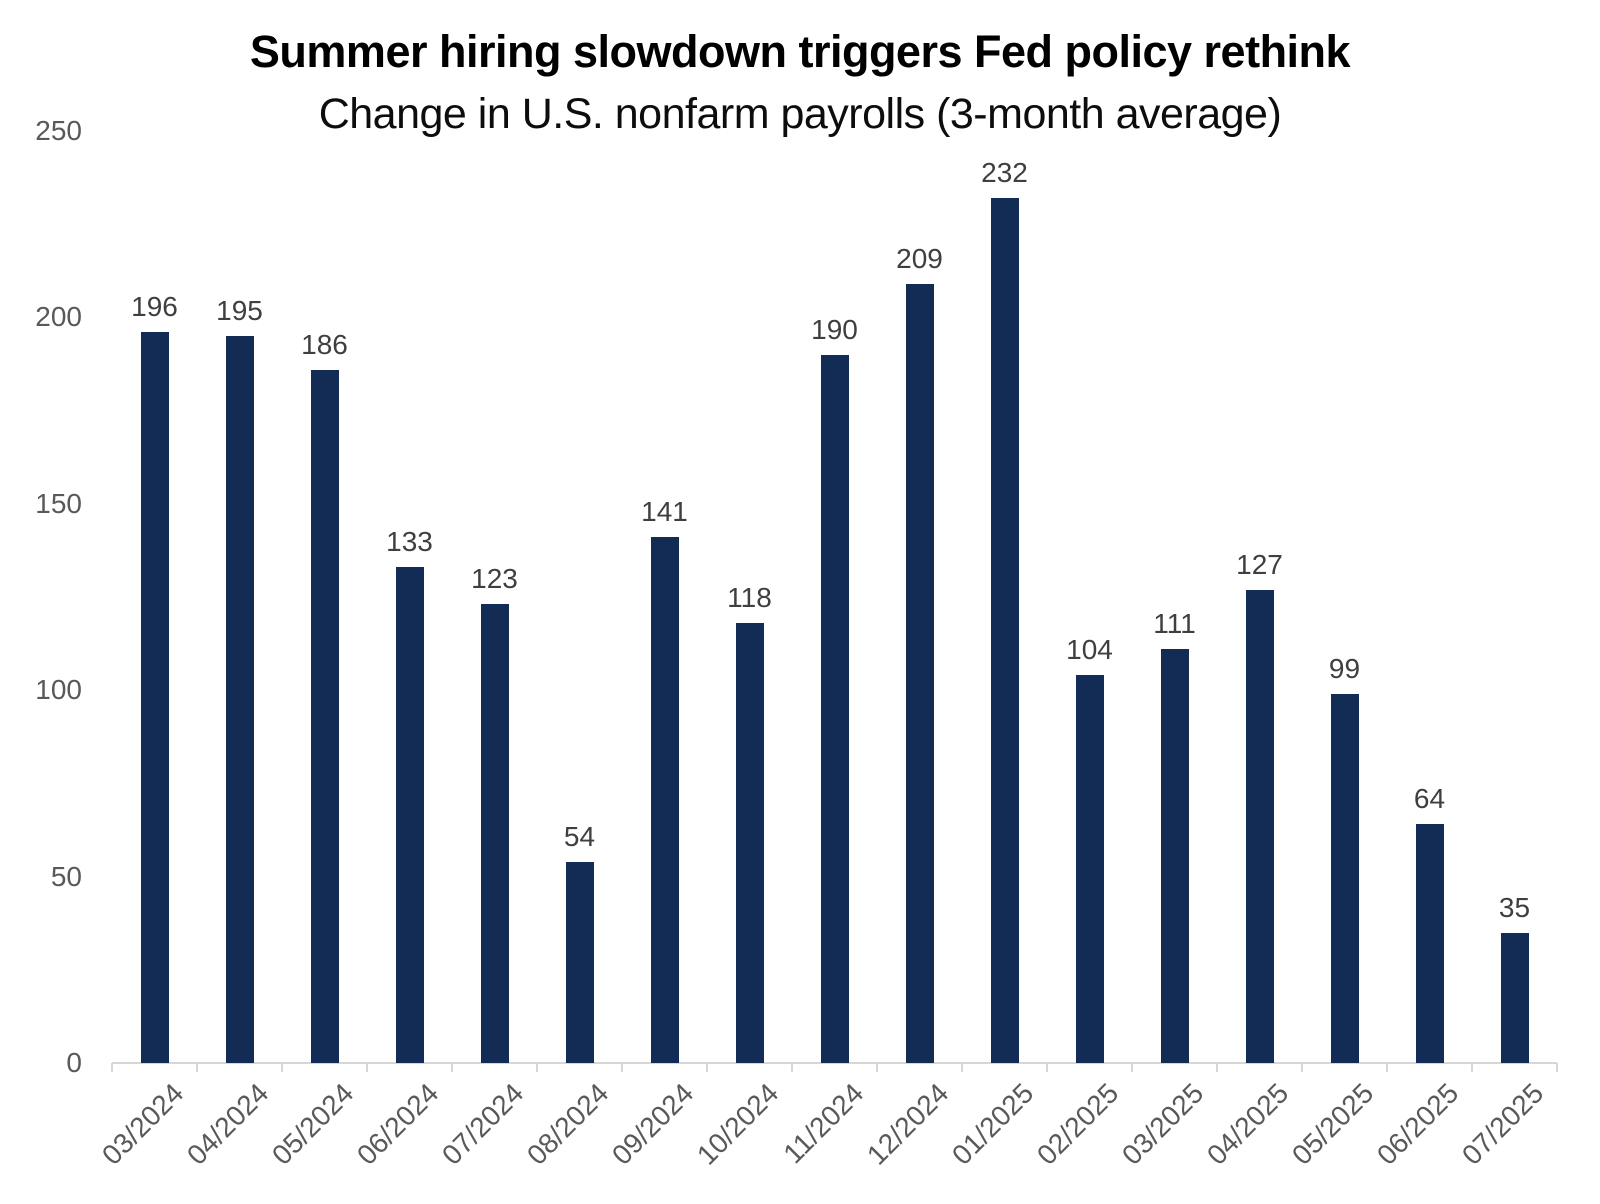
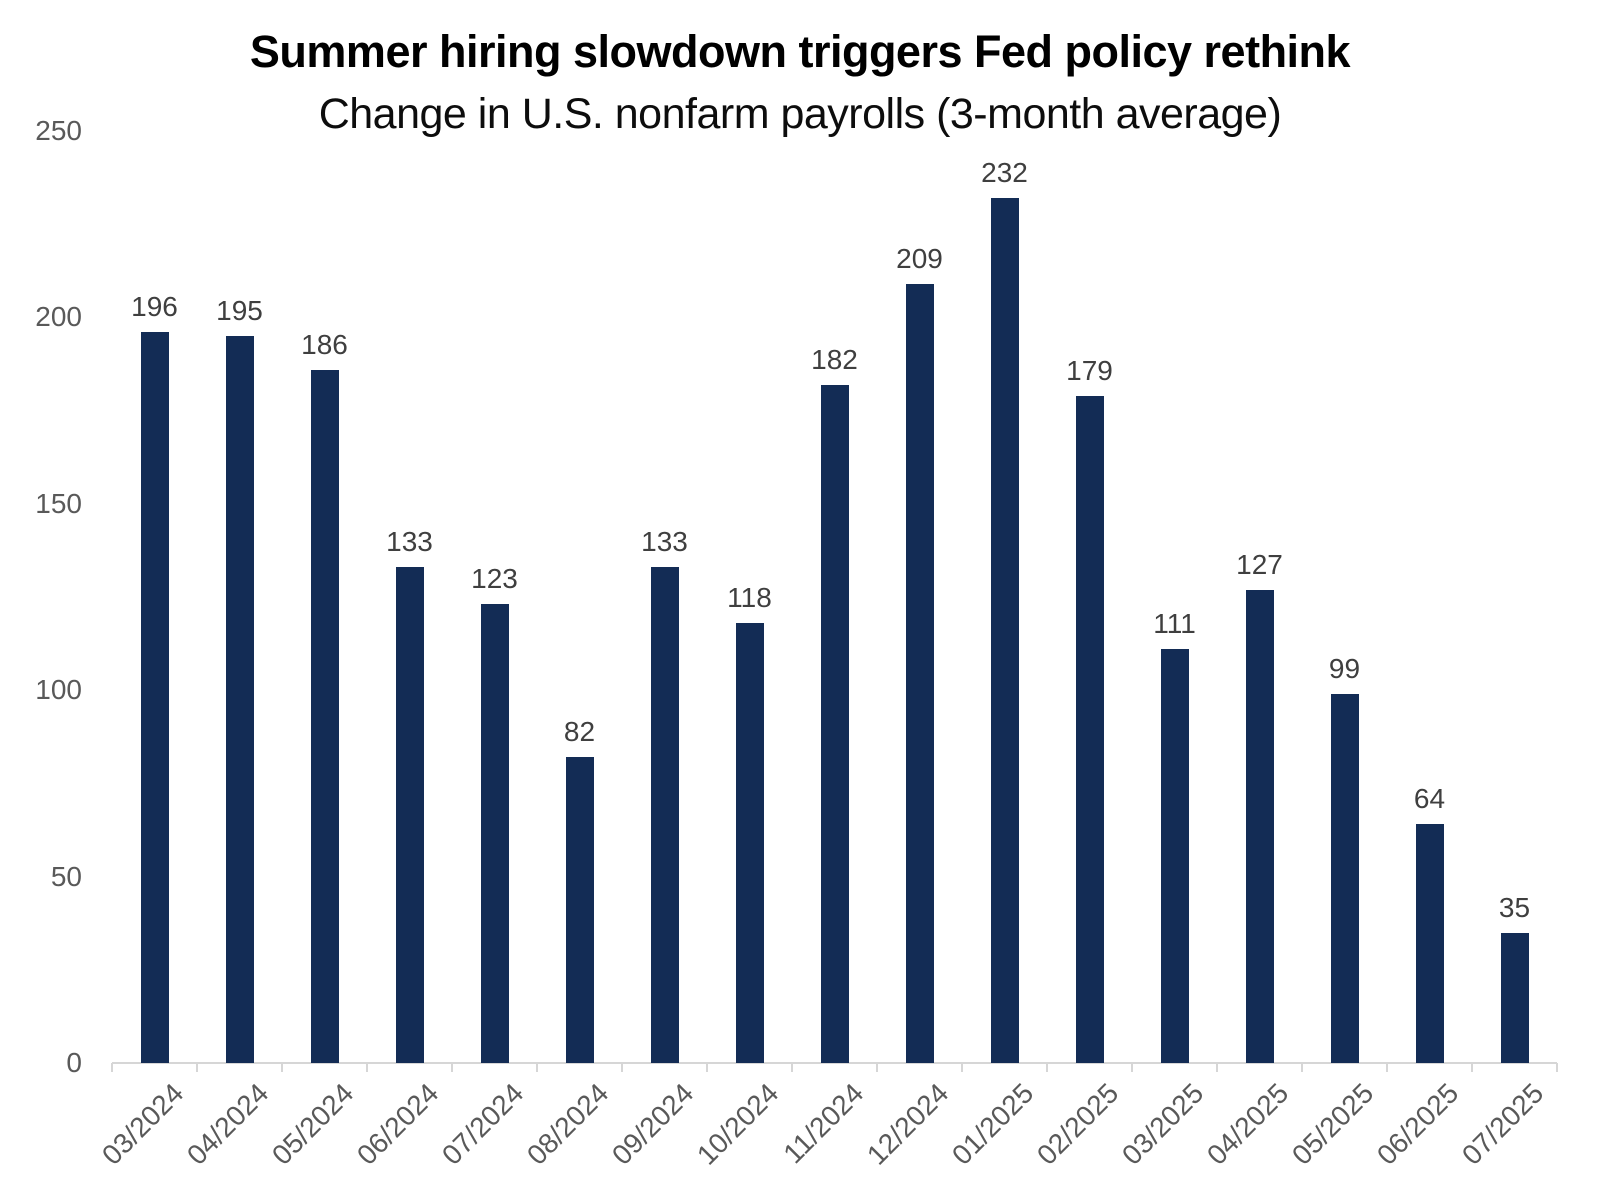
08/2024: 54 -> 82
09/2024: 141 -> 133
11/2024: 190 -> 182
02/2025: 104 -> 179
